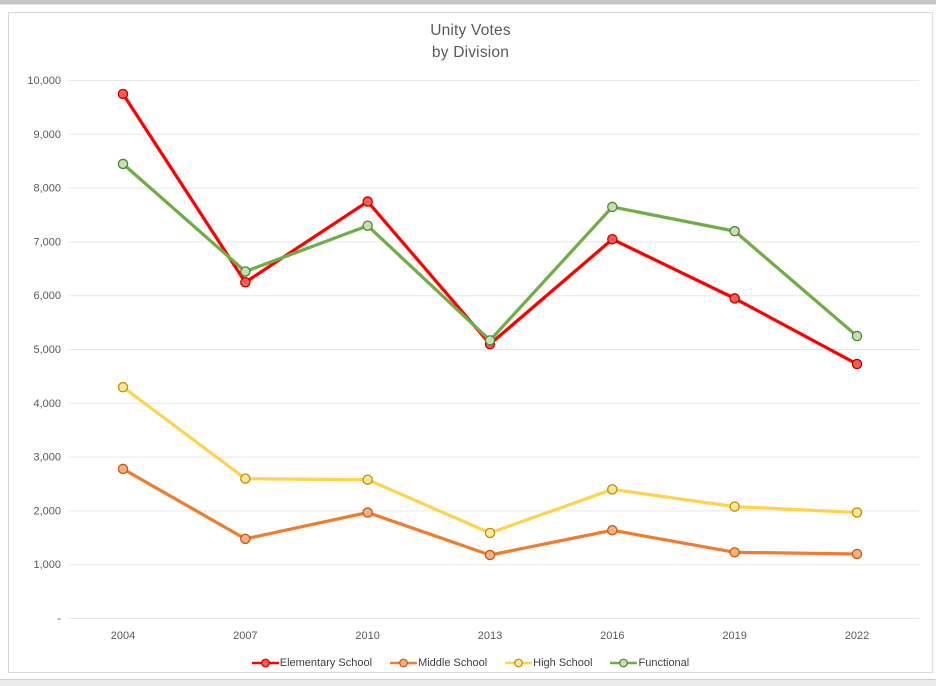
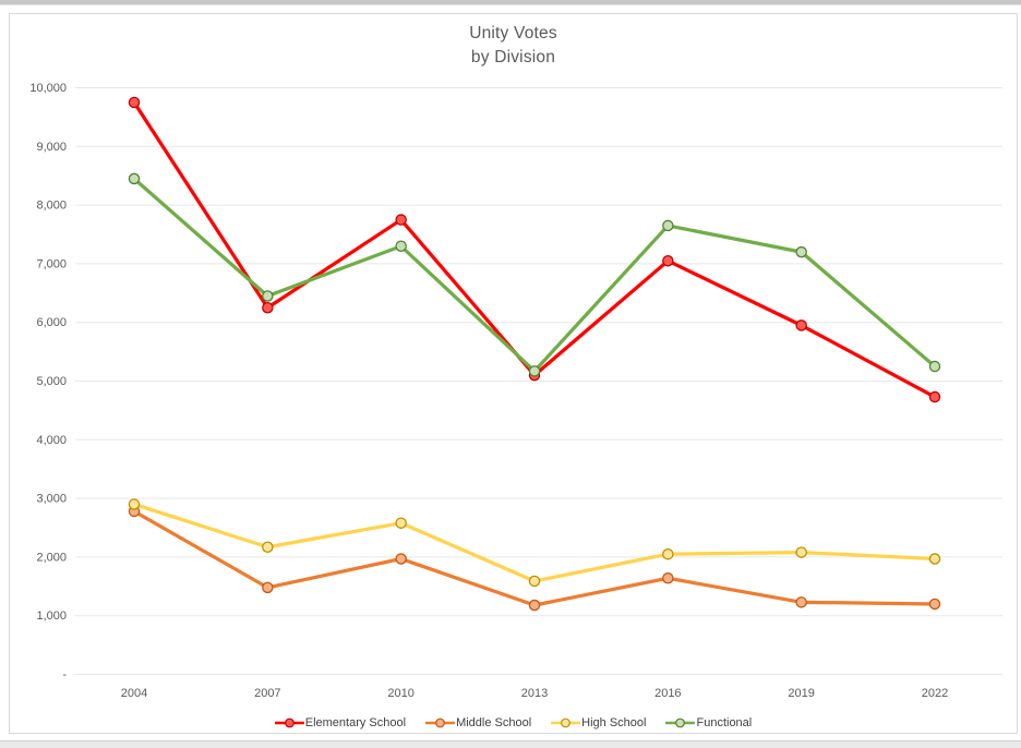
High School/2004: 4300 -> 2900
High School/2007: 2600 -> 2200
High School/2016: 2400 -> 2000
